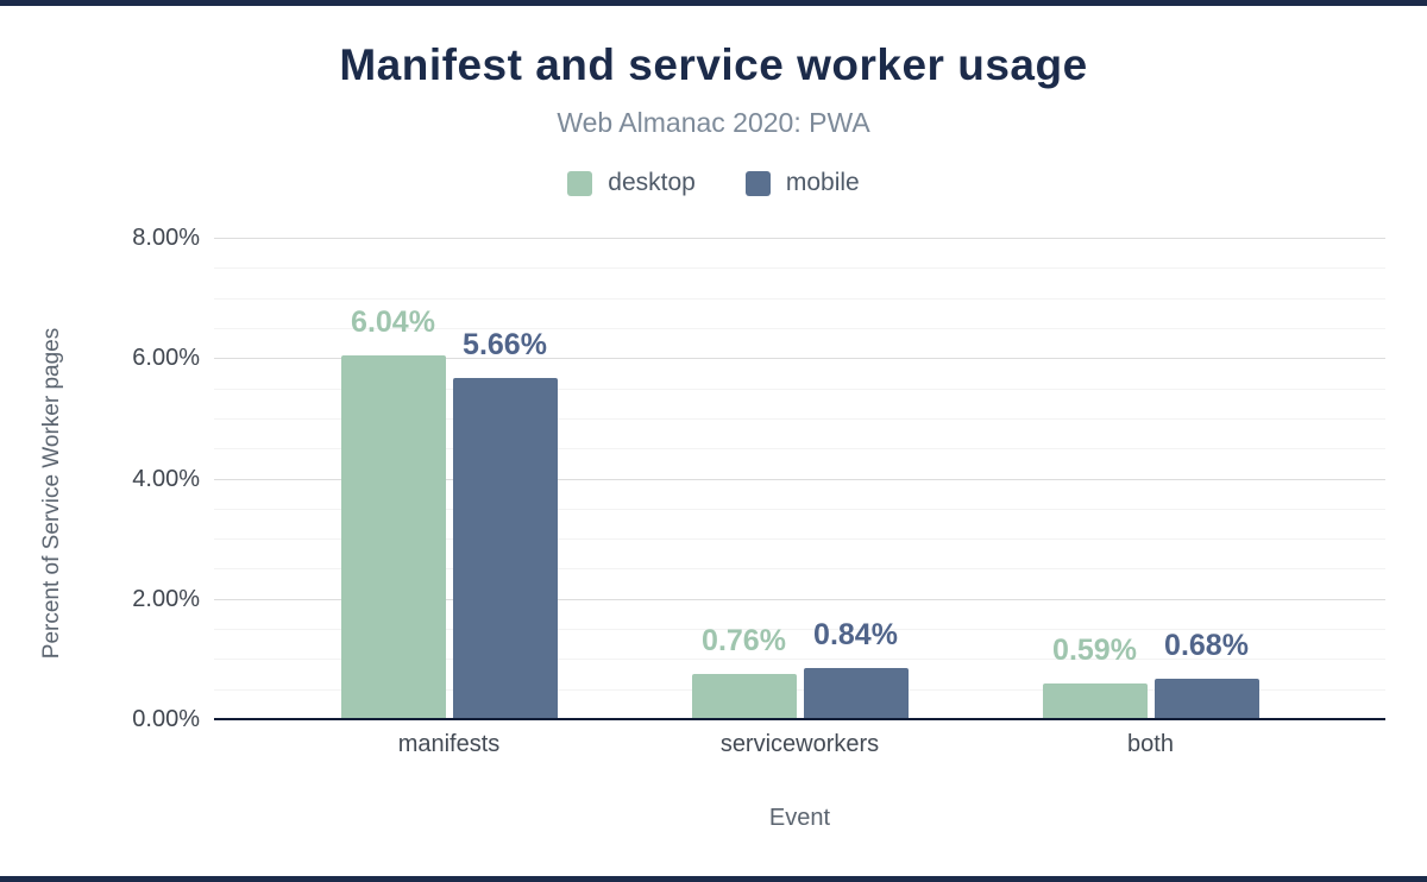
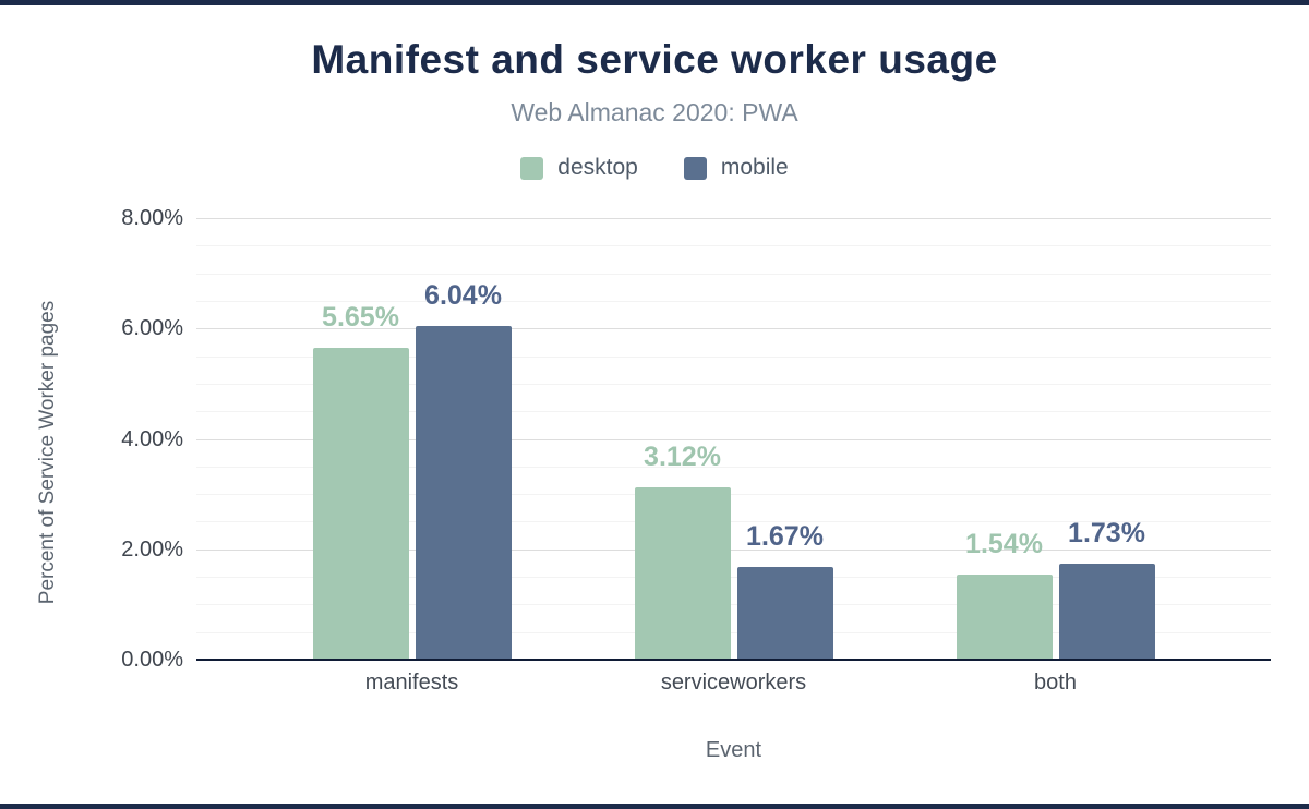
desktop/manifests: 6.04% -> 5.65%
mobile/manifests: 5.66% -> 6.04%
desktop/serviceworkers: 0.76% -> 3.12%
mobile/serviceworkers: 0.84% -> 1.67%
desktop/both: 0.59% -> 1.54%
mobile/both: 0.68% -> 1.73%
